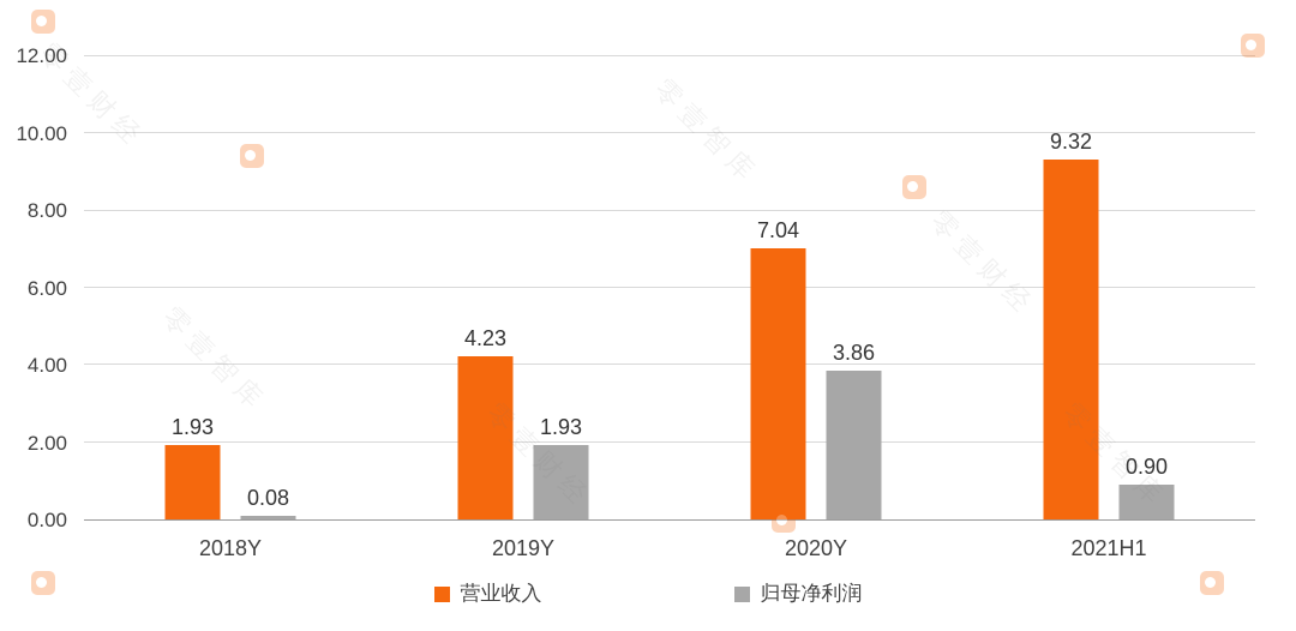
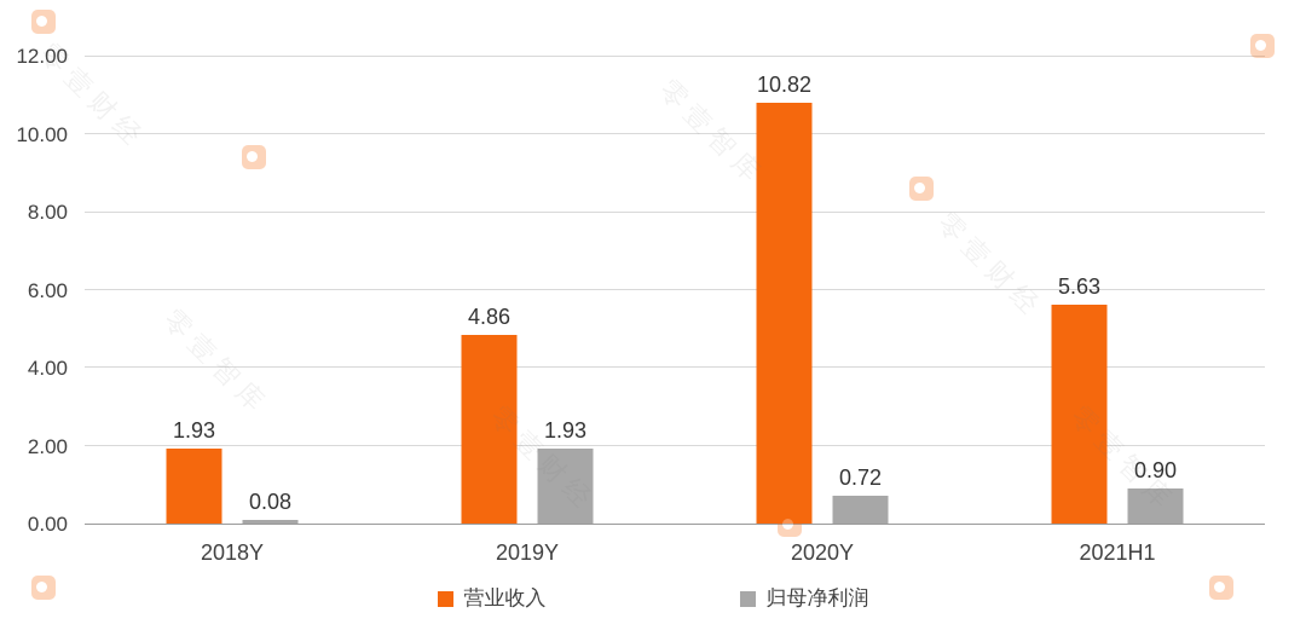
营业收入/2019Y: 4.23 -> 4.86
营业收入/2020Y: 7.04 -> 10.82
归母净利润/2020Y: 3.86 -> 0.72
营业收入/2021H1: 9.32 -> 5.63
